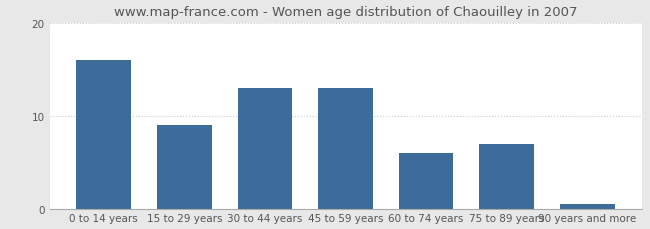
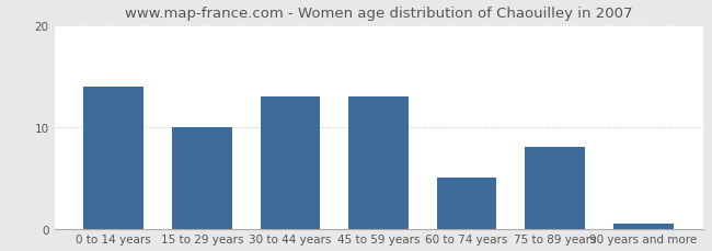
0 to 14 years: 16.0 -> 14.0
15 to 29 years: 9.0 -> 10.0
60 to 74 years: 6.0 -> 5.0
75 to 89 years: 7.0 -> 8.0
